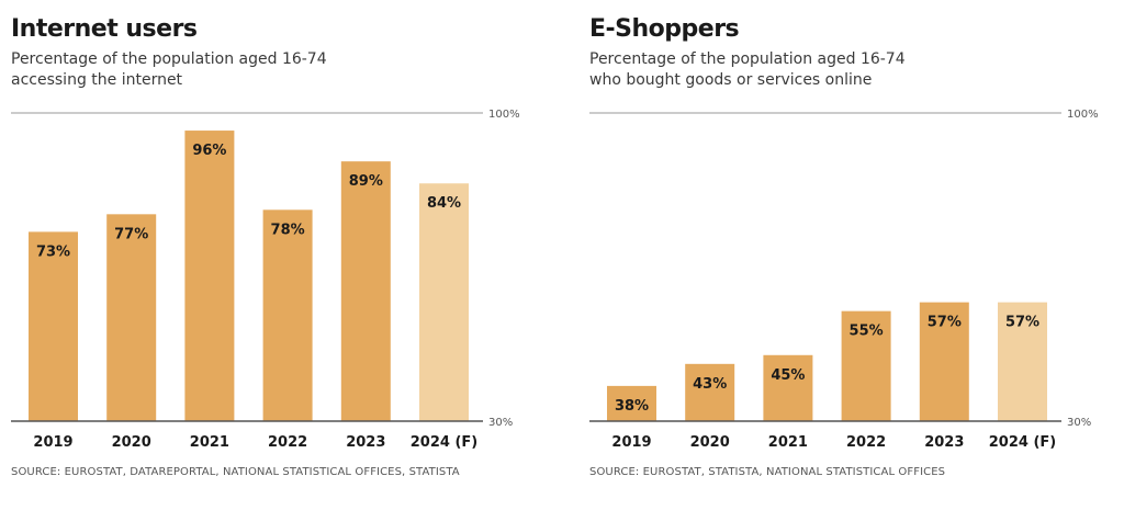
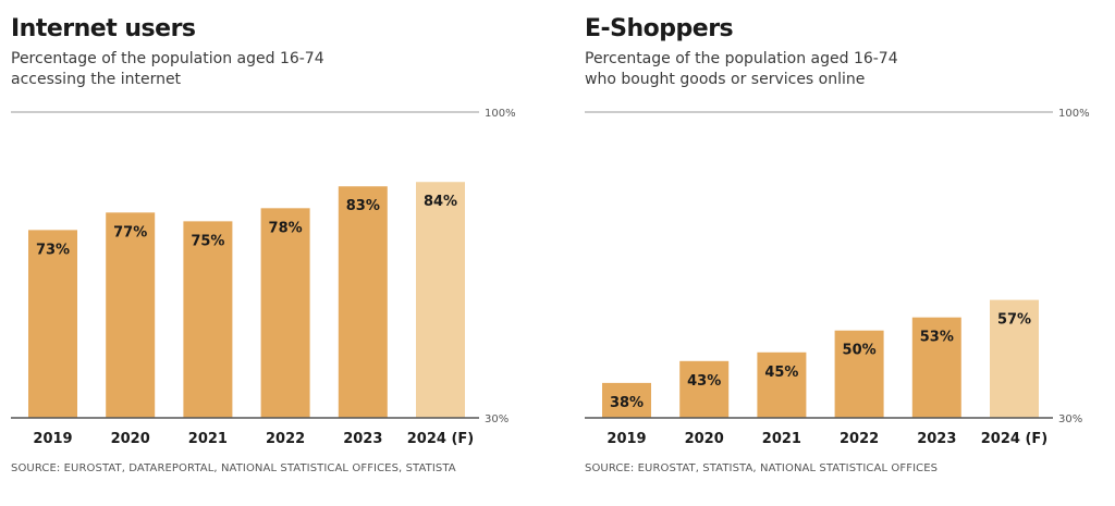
Internet users/2021: 96% -> 75%
Internet users/2023: 89% -> 83%
E-Shoppers/2022: 55% -> 50%
E-Shoppers/2023: 57% -> 53%
